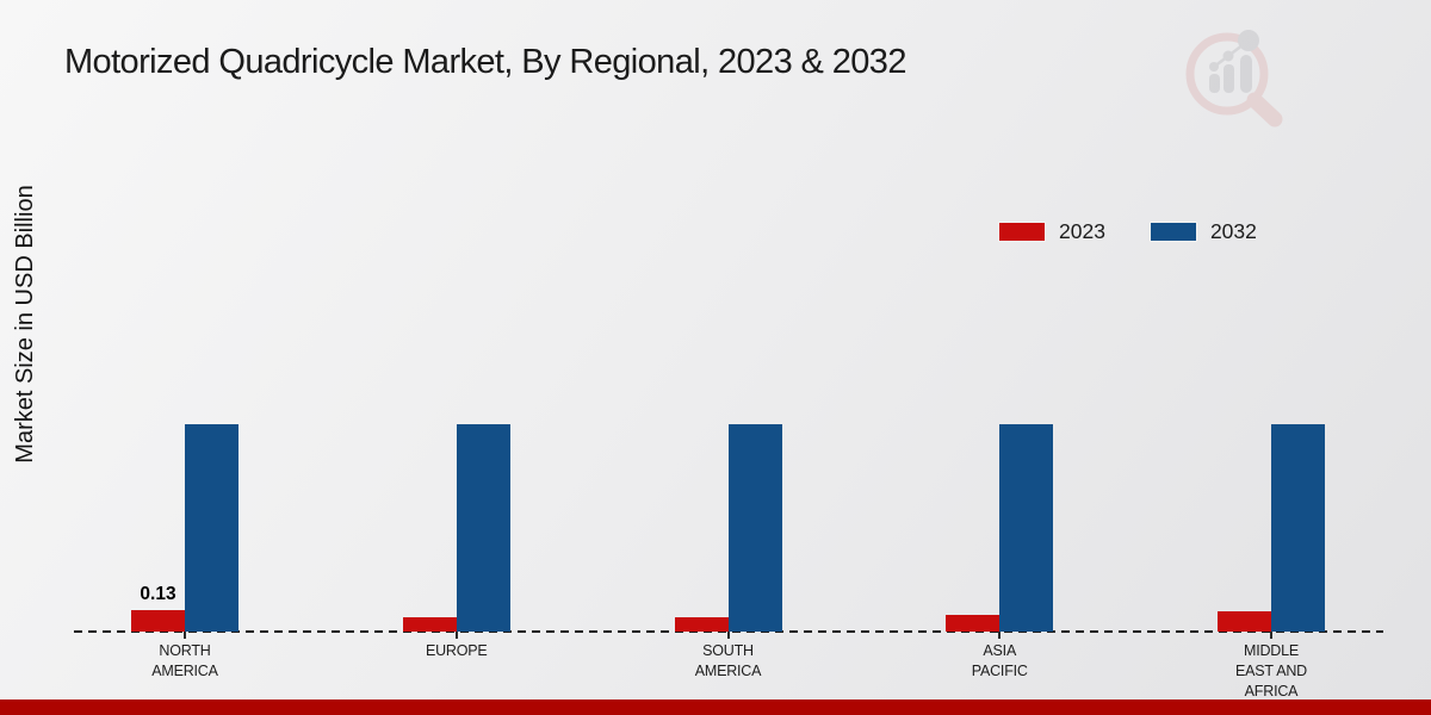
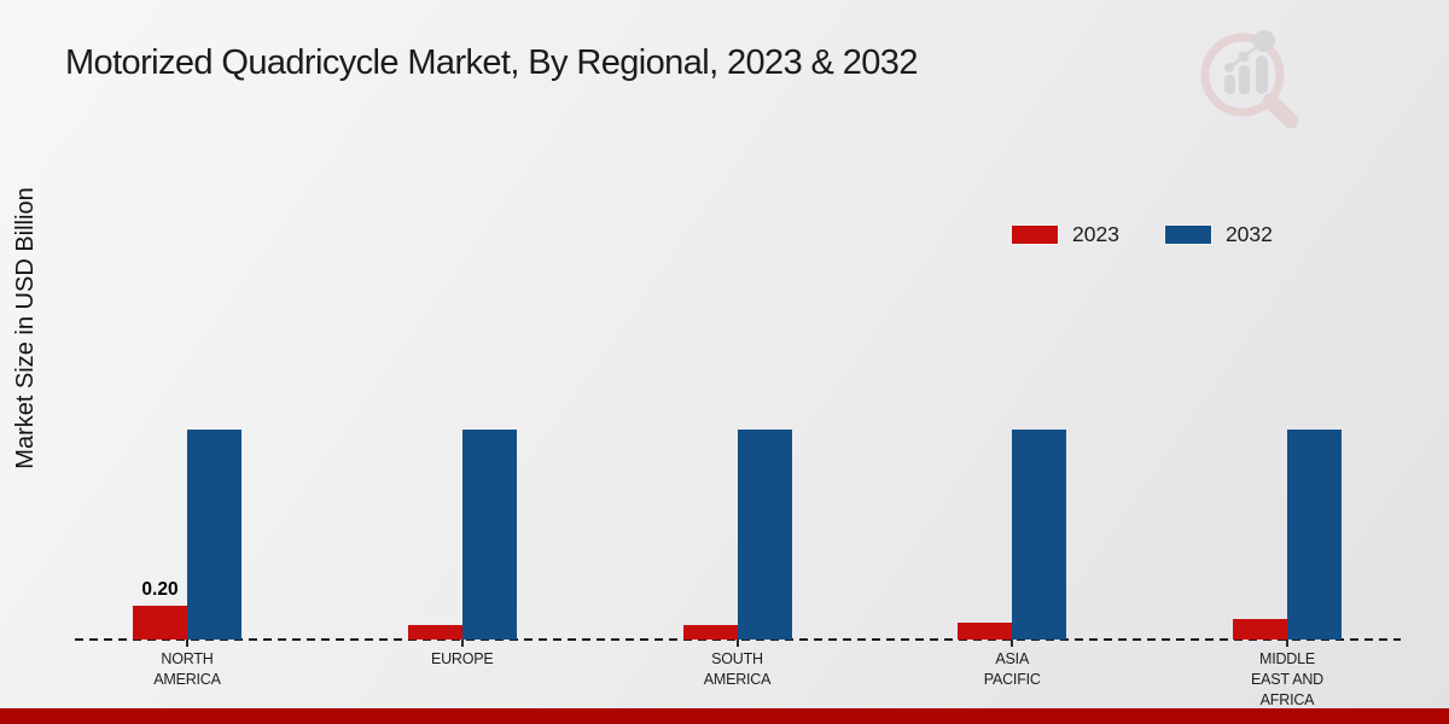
2023/NORTH AMERICA: 0.13 -> 0.20
